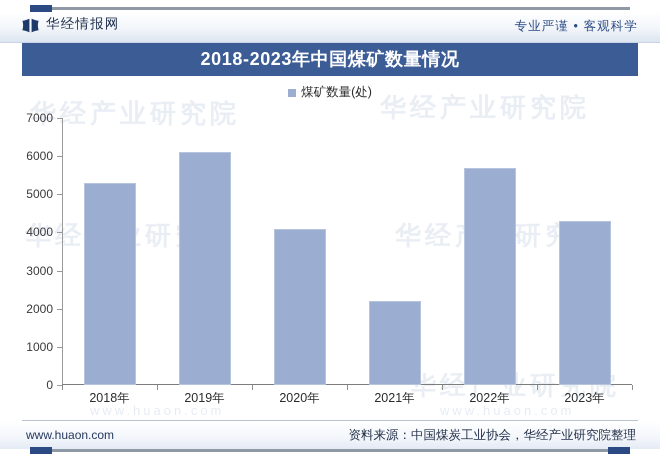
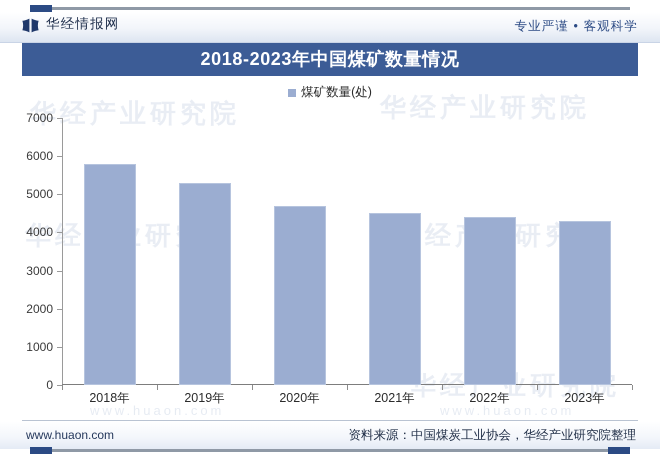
2018年: 5300 -> 5800
2019年: 6100 -> 5300
2020年: 4100 -> 4700
2021年: 2200 -> 4500
2022年: 5700 -> 4400
